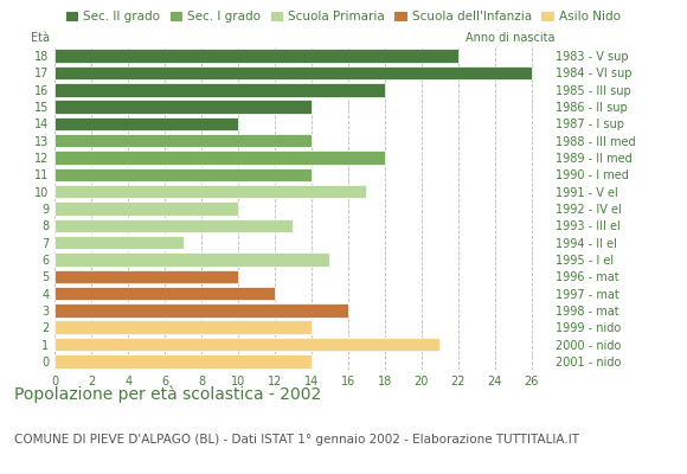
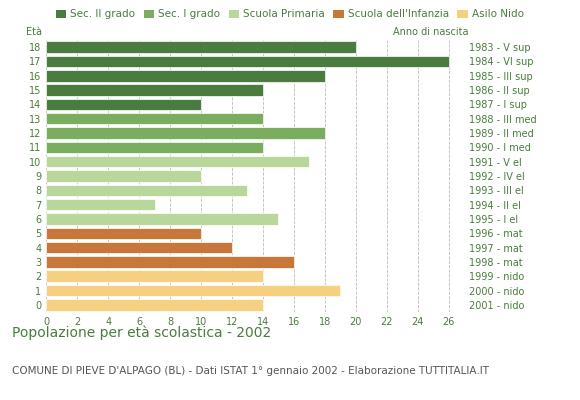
18: 22 -> 20
1: 21 -> 19
